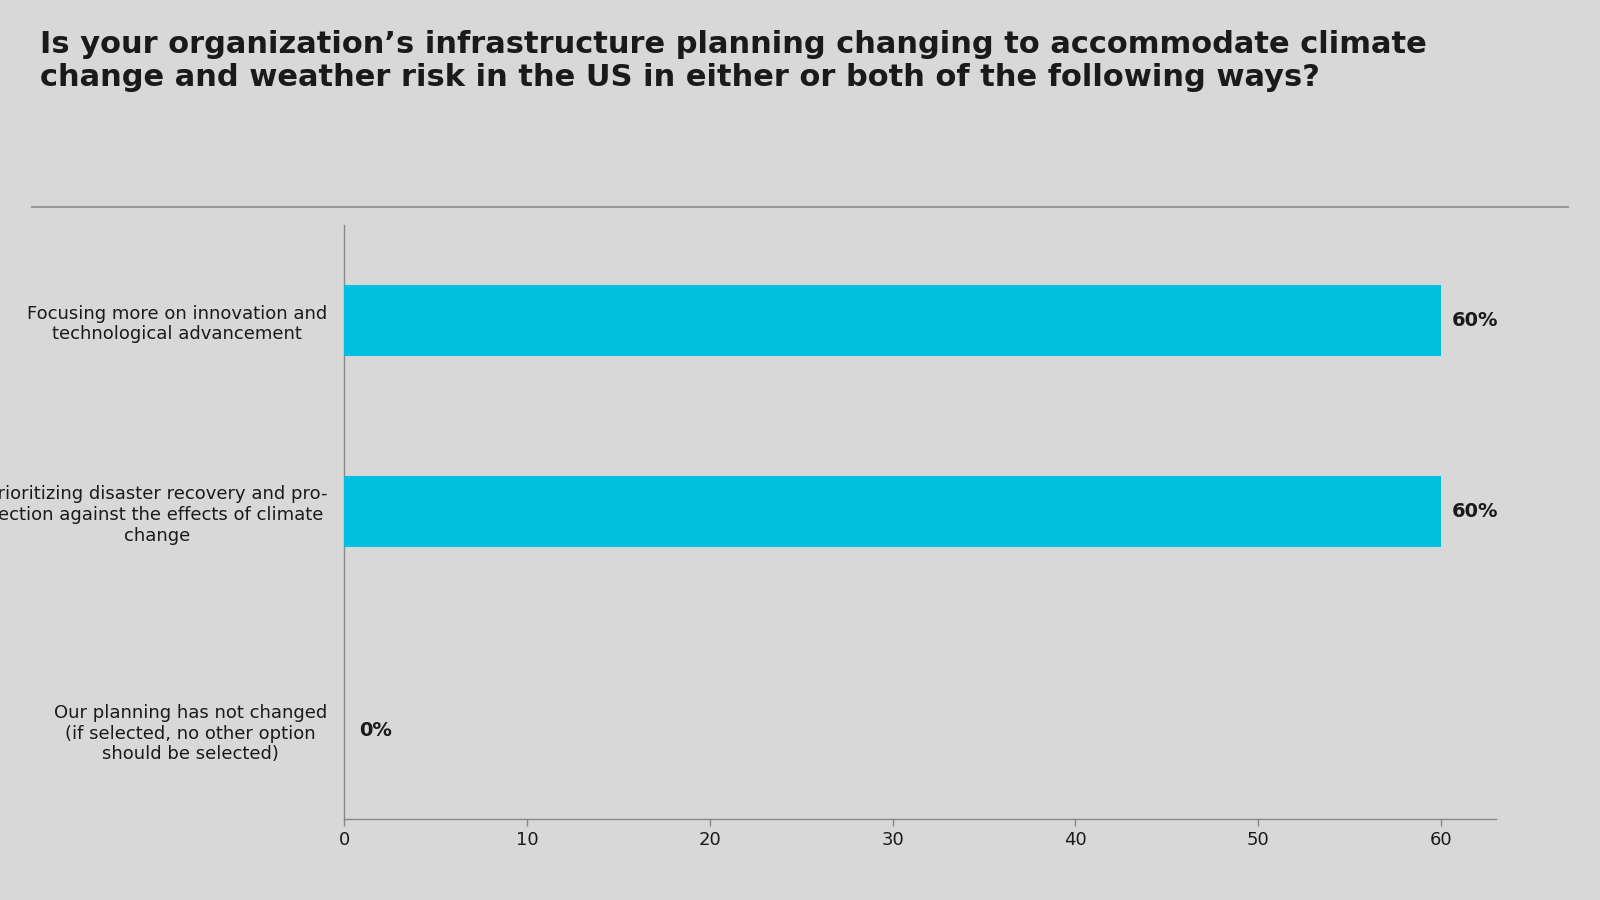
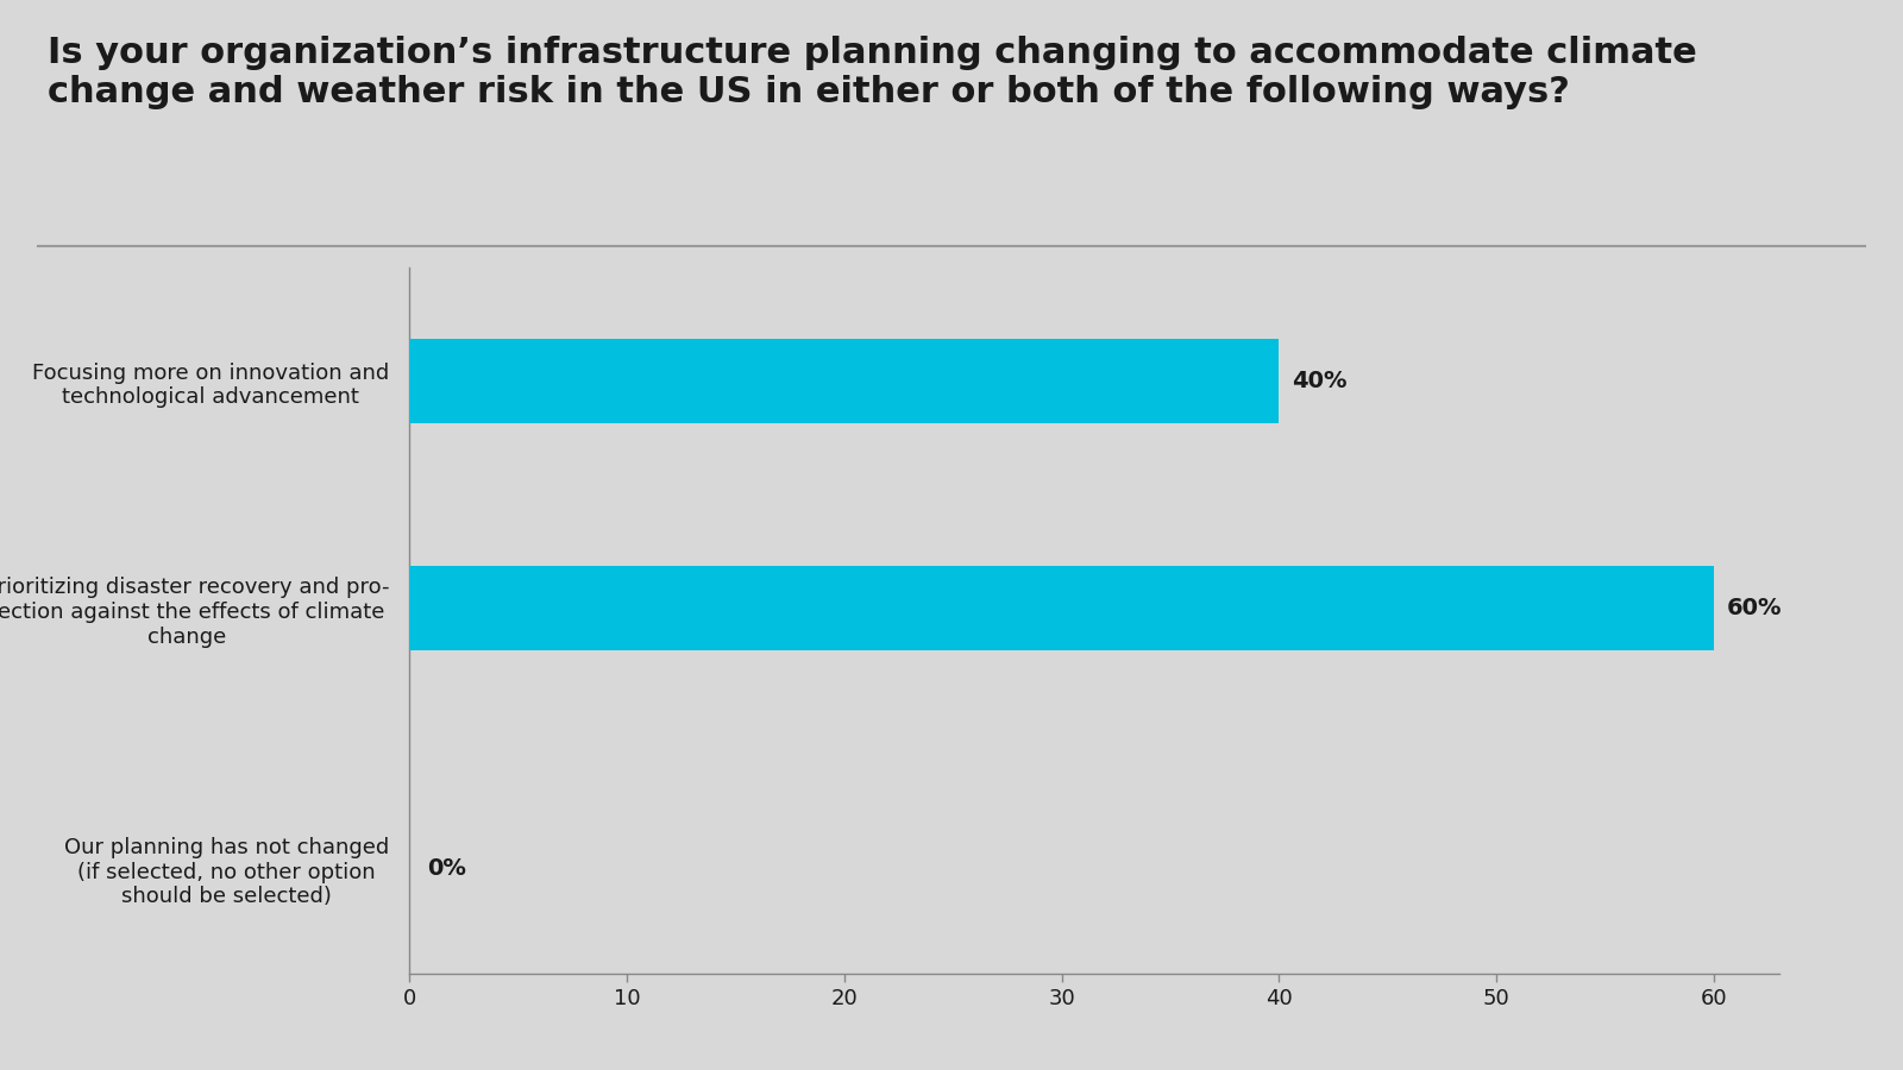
Focusing more on innovation and technological advancement: 60% -> 40%
